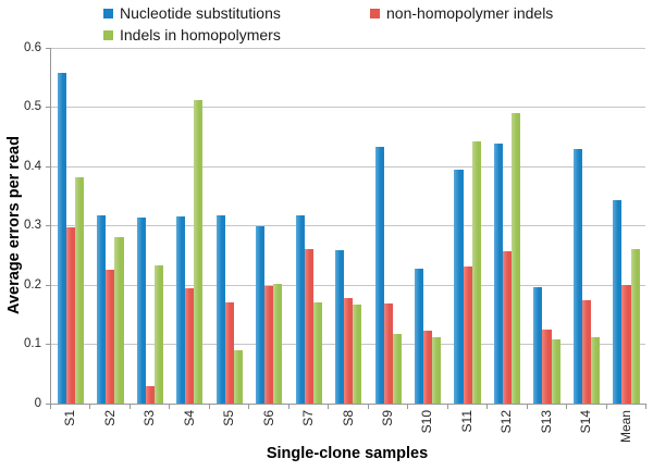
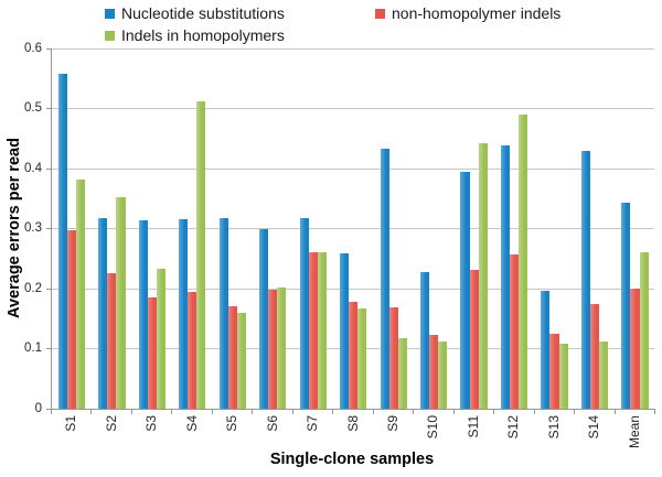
Indels in homopolymers/S2: 0.28 -> 0.35
non-homopolymer indels/S3: 0.03 -> 0.19
Indels in homopolymers/S5: 0.09 -> 0.16
Indels in homopolymers/S7: 0.17 -> 0.26
